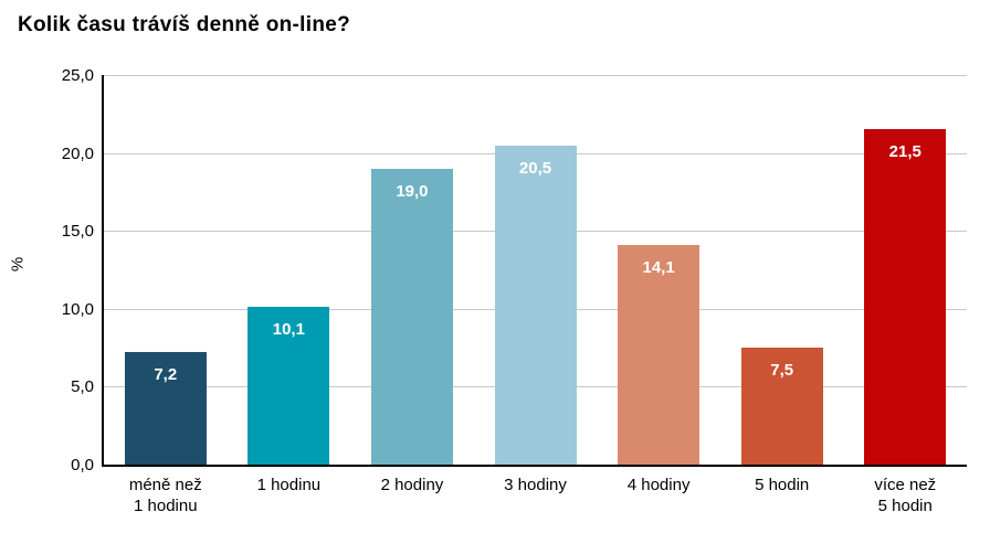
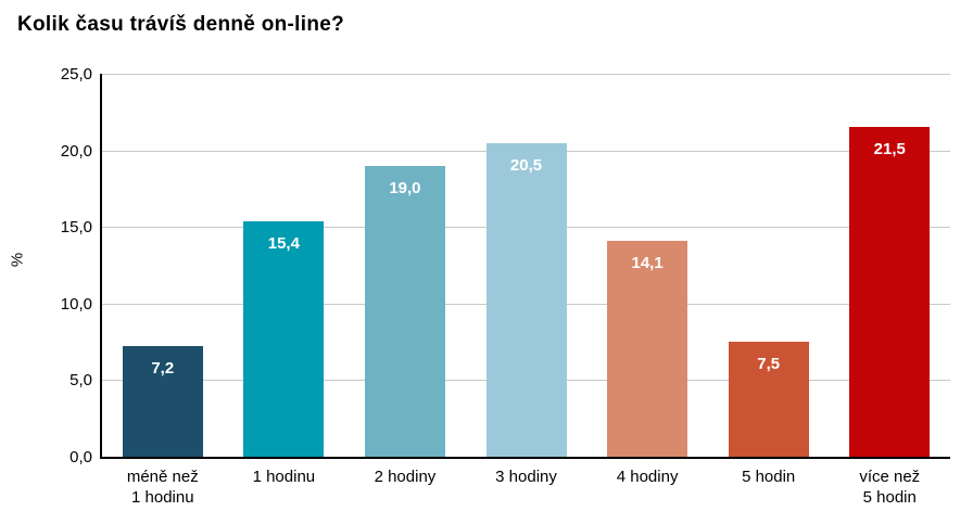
1 hodinu: 10,1 -> 15,4
